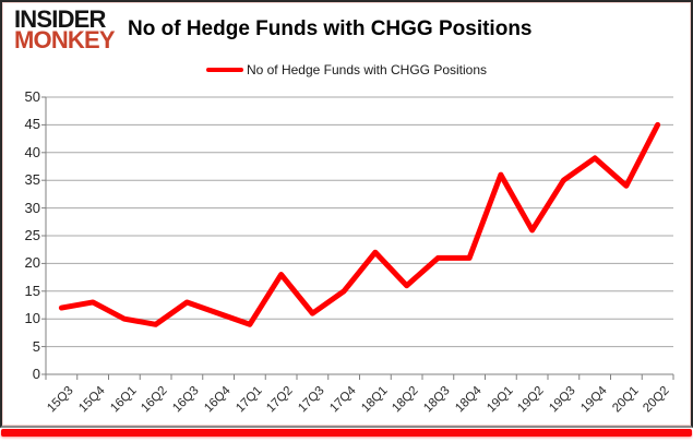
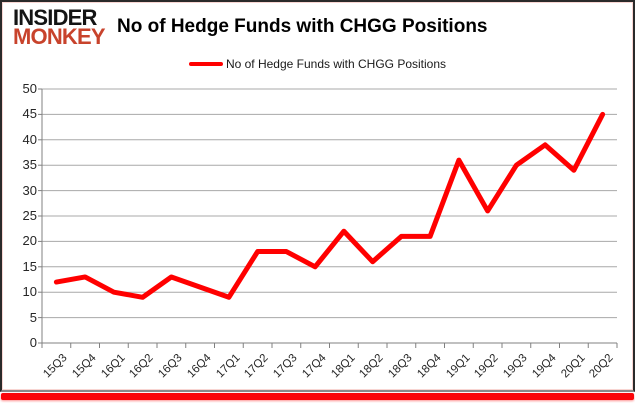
17Q3: 11 -> 18
